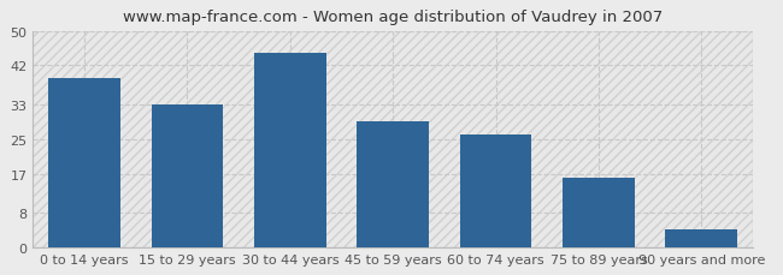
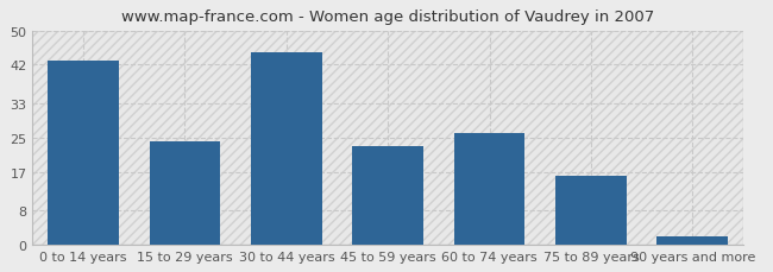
0 to 14 years: 39 -> 43
15 to 29 years: 33 -> 24
45 to 59 years: 29 -> 23
90 years and more: 4 -> 2
